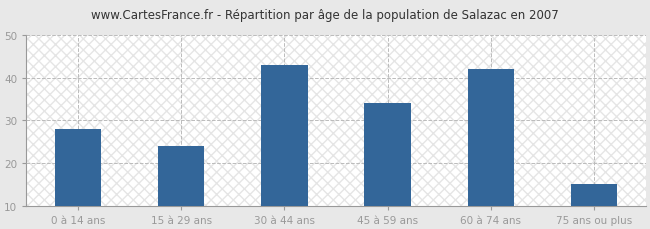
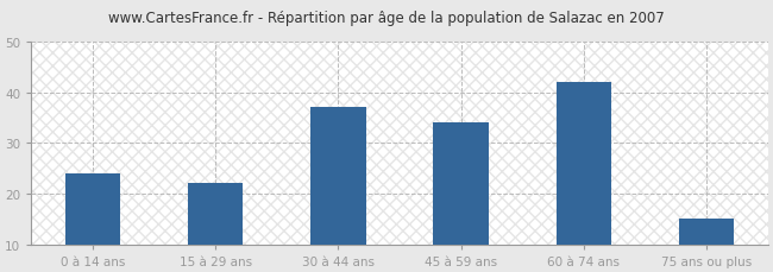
0 à 14 ans: 28 -> 24
15 à 29 ans: 24 -> 22
30 à 44 ans: 43 -> 37
